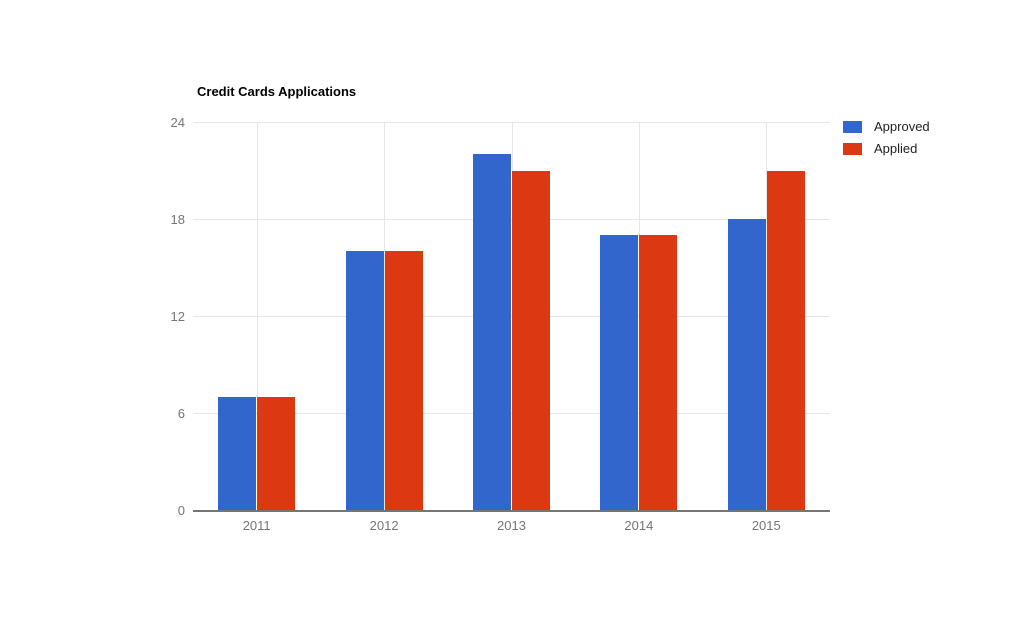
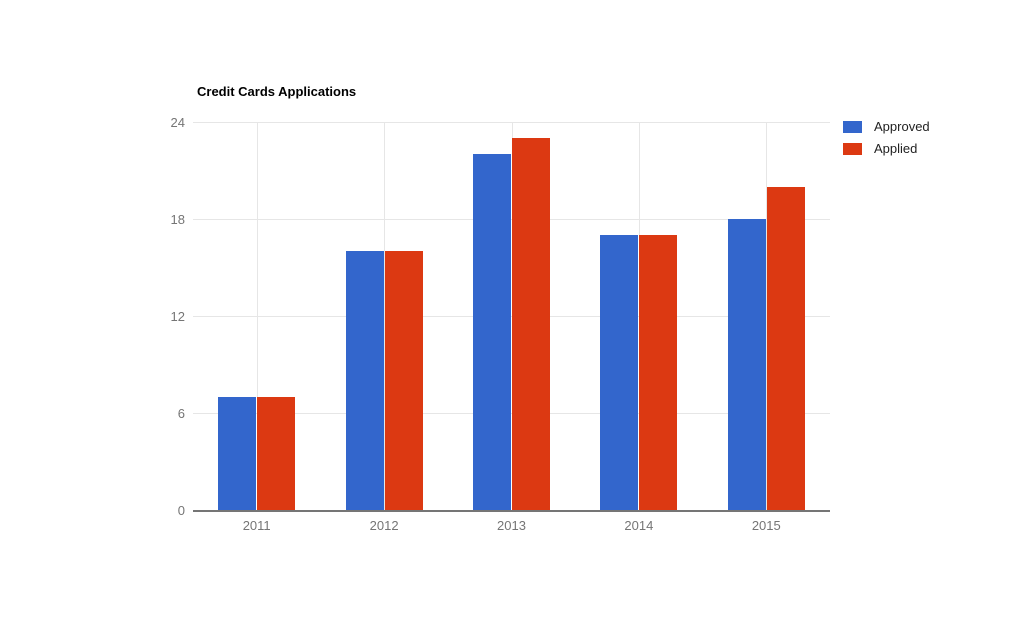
Applied/2013: 21 -> 23
Applied/2015: 21 -> 20
